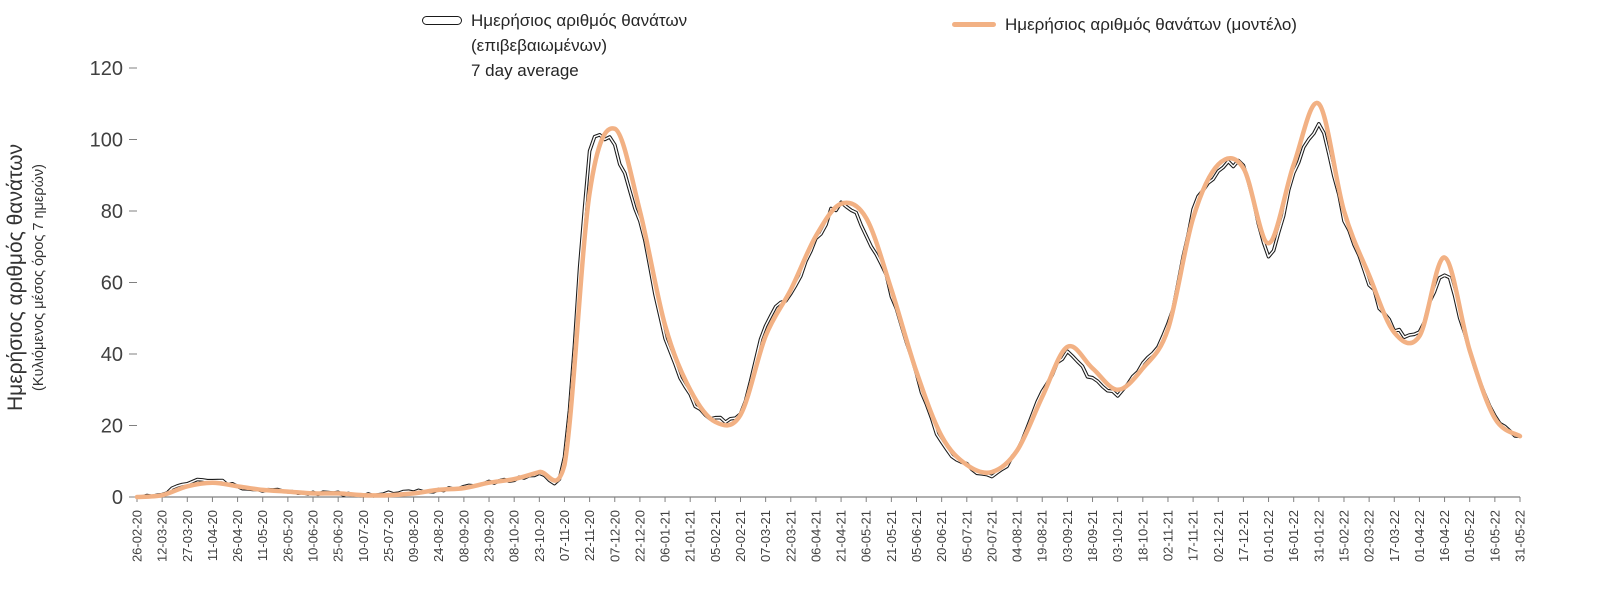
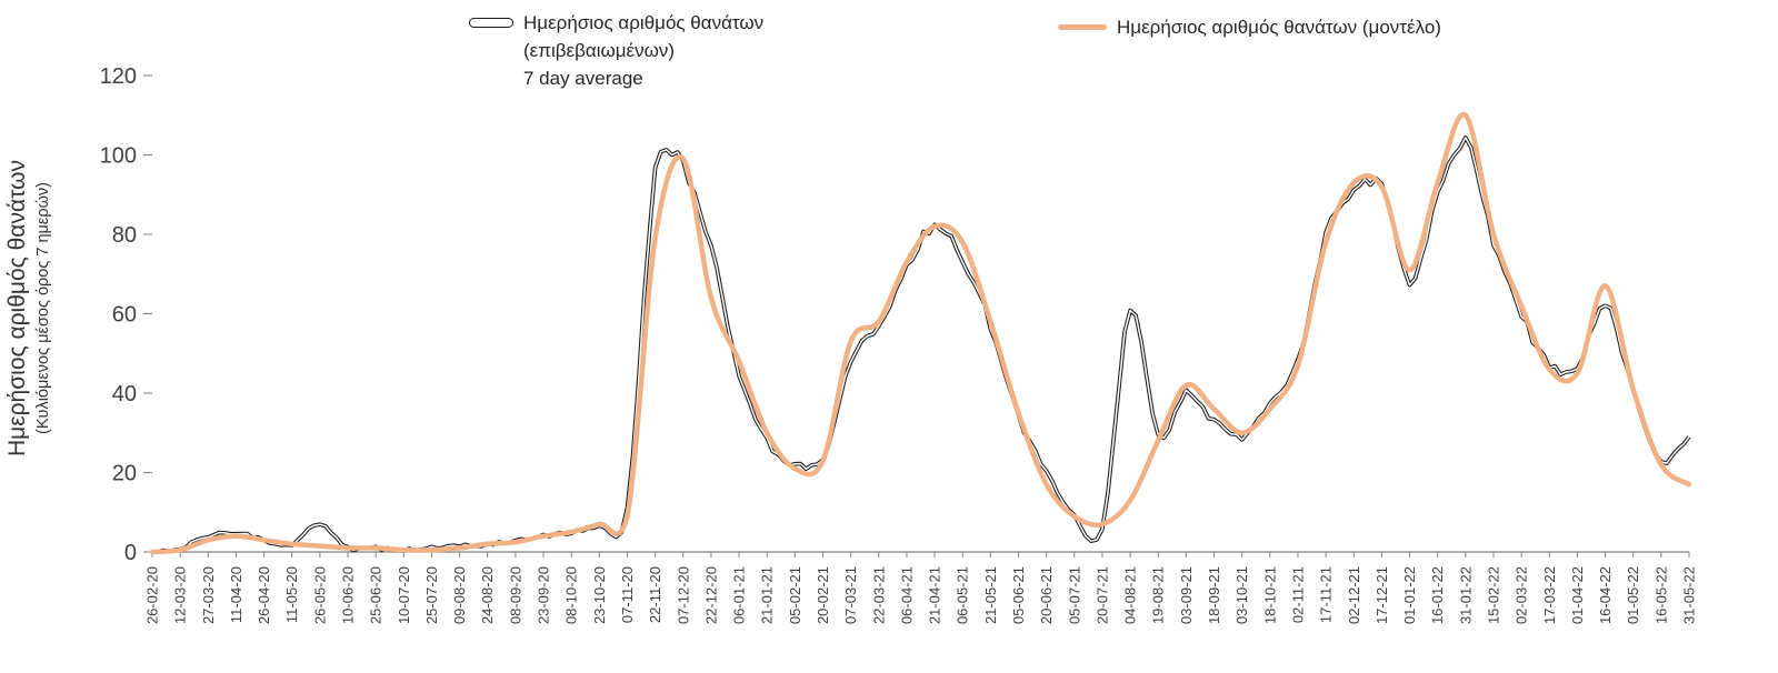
Ημερήσιος αριθμός θανάτων (επιβεβαιωμένων) 7 day average/26-05-20: 2 -> 7
Ημερήσιος αριθμός θανάτων (μοντέλο)/22-11-20: 85 -> 79
Ημερήσιος αριθμός θανάτων (μοντέλο)/07-12-20: 103 -> 99
Ημερήσιος αριθμός θανάτων (μοντέλο)/22-12-20: 80 -> 64
Ημερήσιος αριθμός θανάτων (μοντέλο)/07-03-21: 45 -> 53
Ημερήσιος αριθμός θανάτων (επιβεβαιωμένων) 7 day average/20-06-21: 15 -> 20
Ημερήσιος αριθμός θανάτων (επιβεβαιωμένων) 7 day average/04-08-21: 13 -> 61
Ημερήσιος αριθμός θανάτων (επιβεβαιωμένων) 7 day average/31-05-22: 17 -> 29
